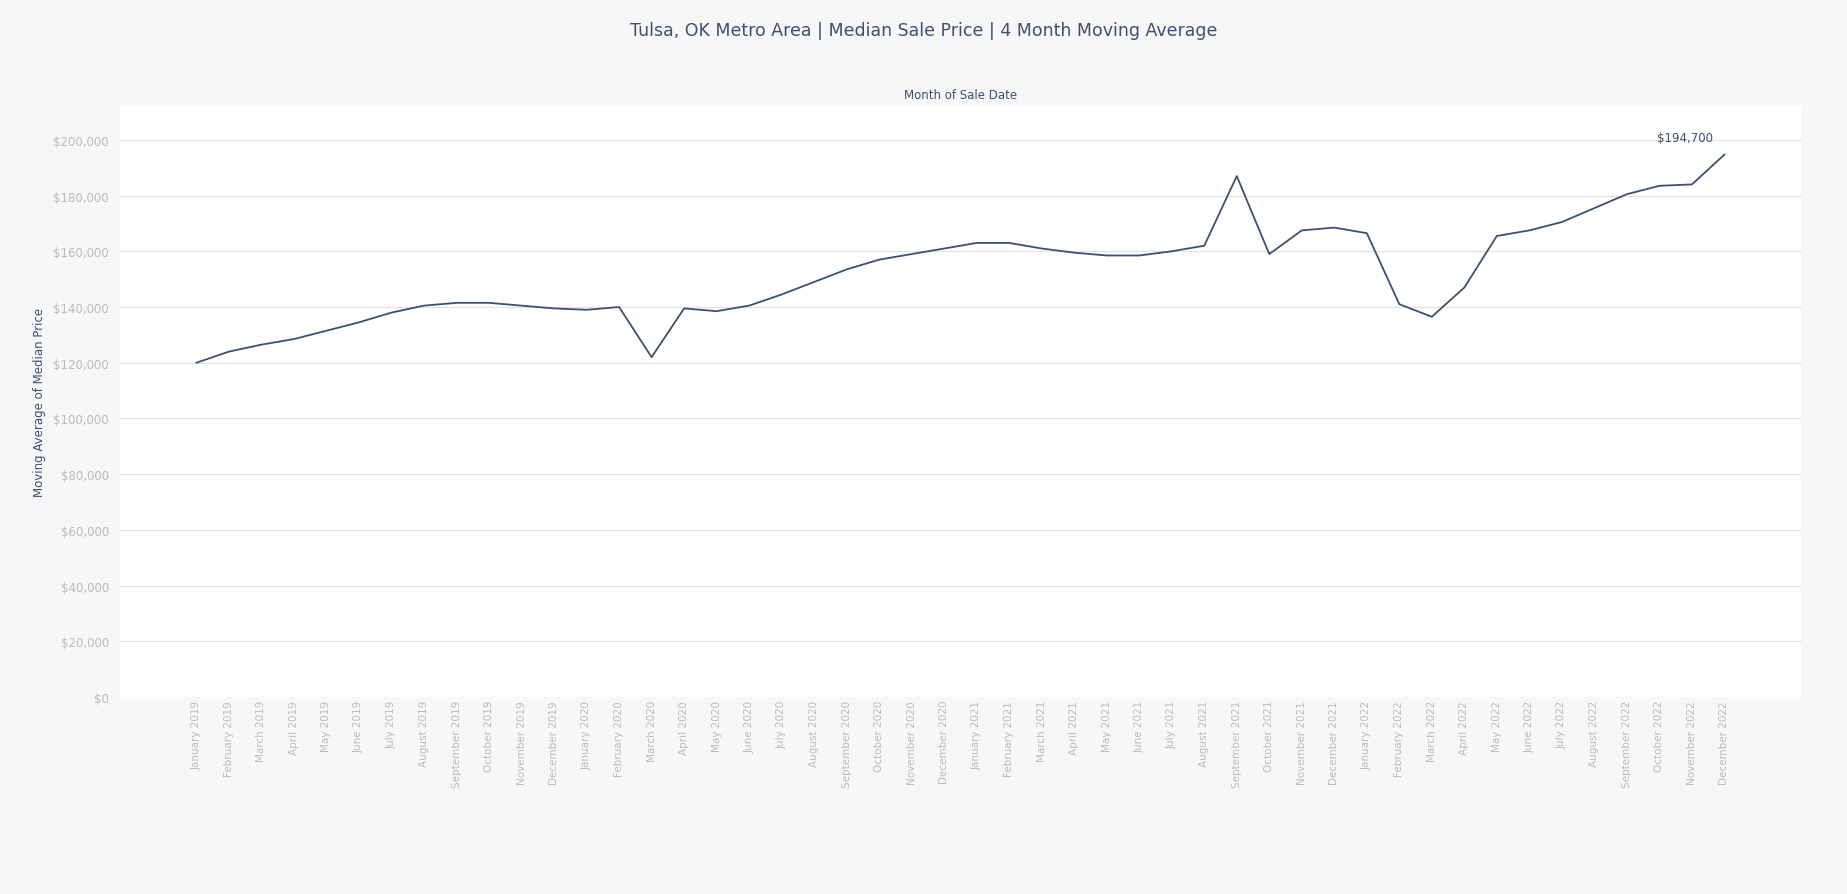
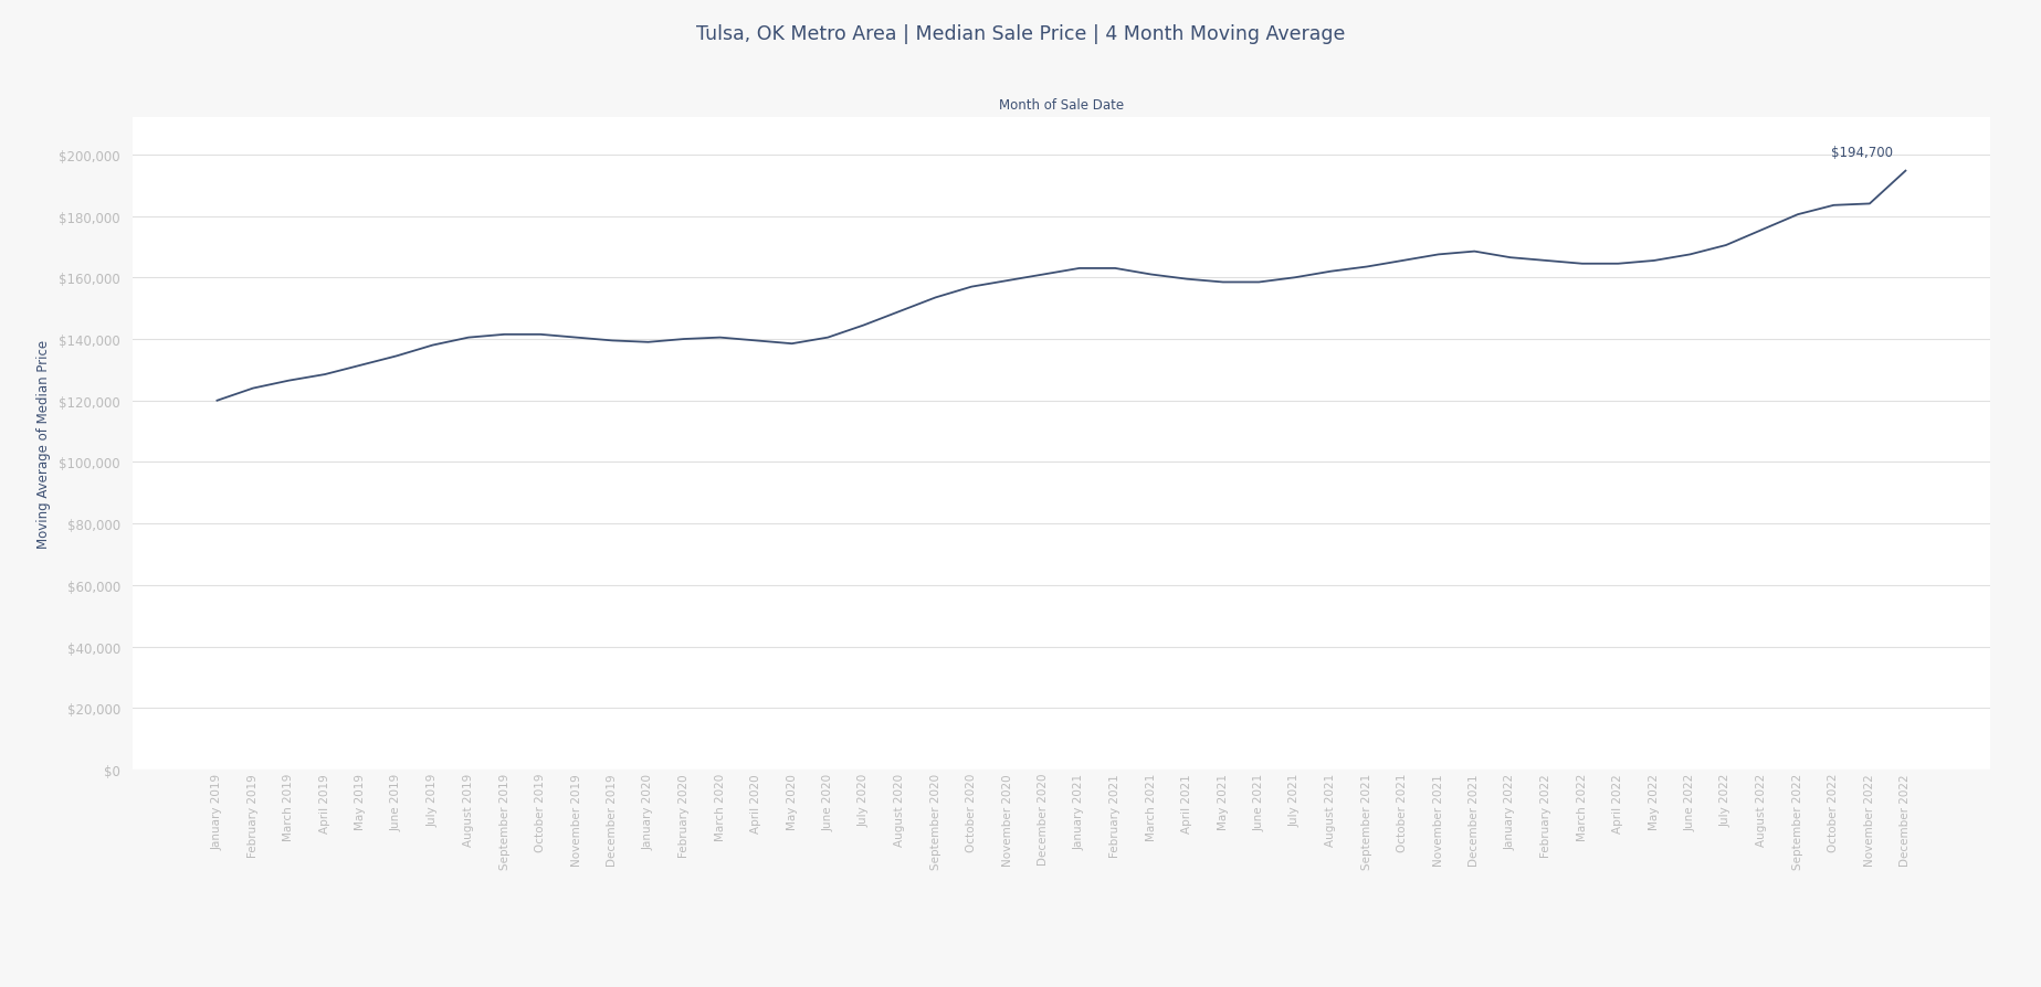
March 2020: $122,000 -> $140,500
September 2021: $187,000 -> $163,500
October 2021: $159,000 -> $165,500
February 2022: $141,000 -> $165,500
March 2022: $136,500 -> $164,500
April 2022: $147,000 -> $164,500
